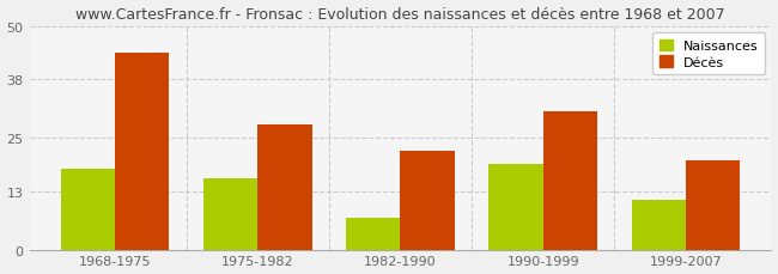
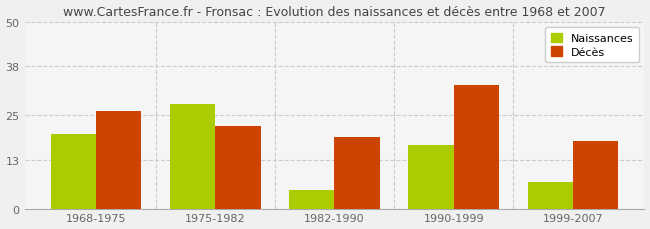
Naissances/1968-1975: 18 -> 20
Décès/1968-1975: 44 -> 26
Naissances/1975-1982: 16 -> 28
Décès/1975-1982: 28 -> 22
Naissances/1982-1990: 7 -> 5
Décès/1982-1990: 22 -> 19
Naissances/1990-1999: 19 -> 17
Décès/1990-1999: 31 -> 33
Naissances/1999-2007: 11 -> 7
Décès/1999-2007: 20 -> 18
